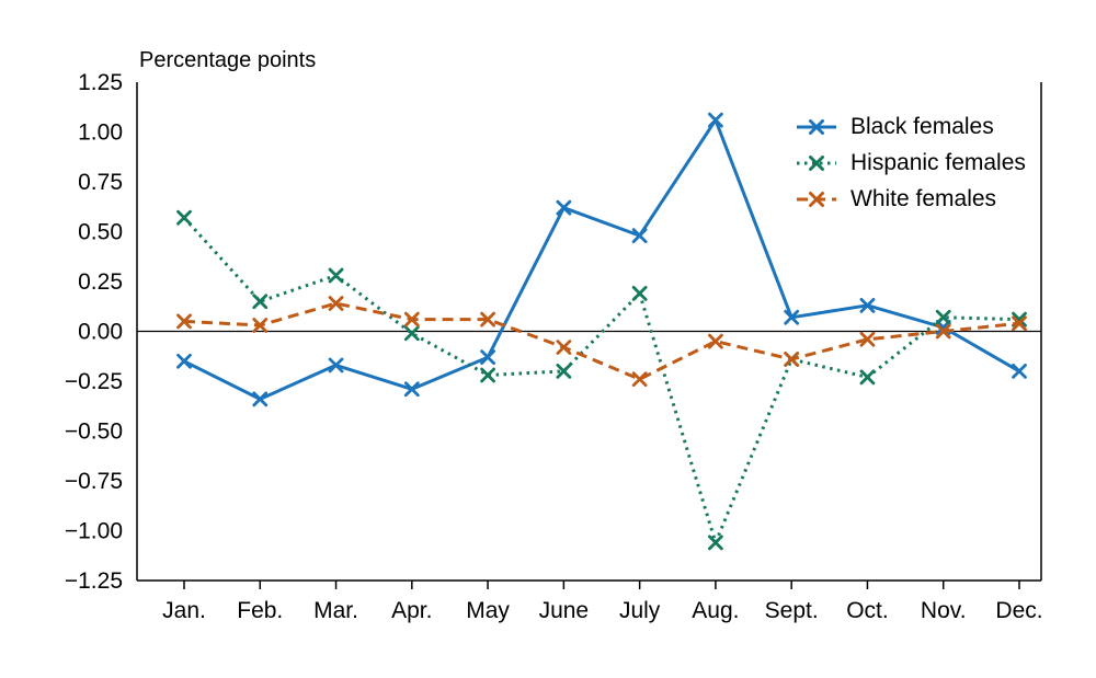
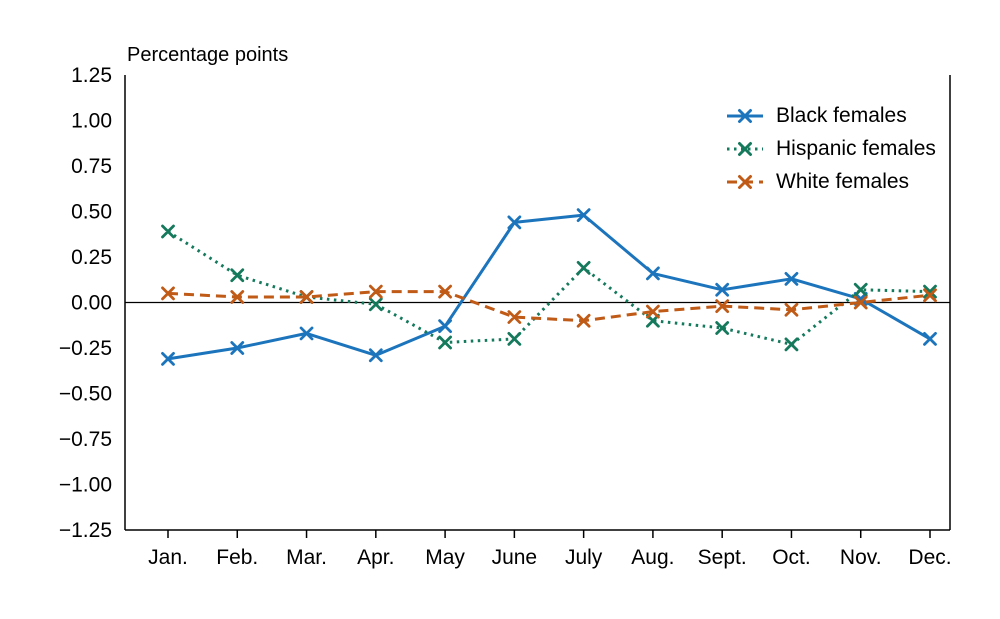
Black females/Jan.: -0.15 -> -0.31
Hispanic females/Jan.: 0.57 -> 0.39
Black females/Feb.: -0.34 -> -0.25
Hispanic females/Mar.: 0.28 -> 0.03
White females/Mar.: 0.14 -> 0.03
Black females/June: 0.62 -> 0.44
White females/July: -0.24 -> -0.10
Black females/Aug.: 1.06 -> 0.16
Hispanic females/Aug.: -1.06 -> -0.10
White females/Sept.: -0.14 -> -0.02
